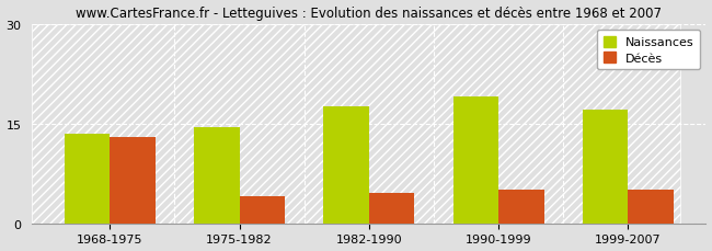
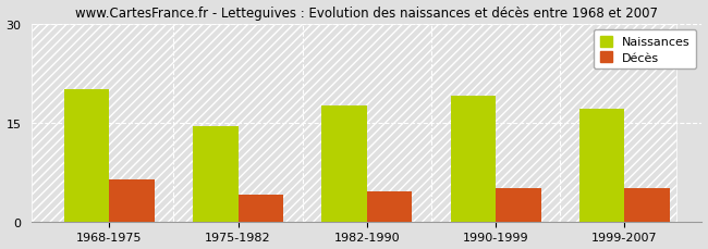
Naissances/1968-1975: 13.5 -> 20.0
Décès/1968-1975: 13.0 -> 6.4
